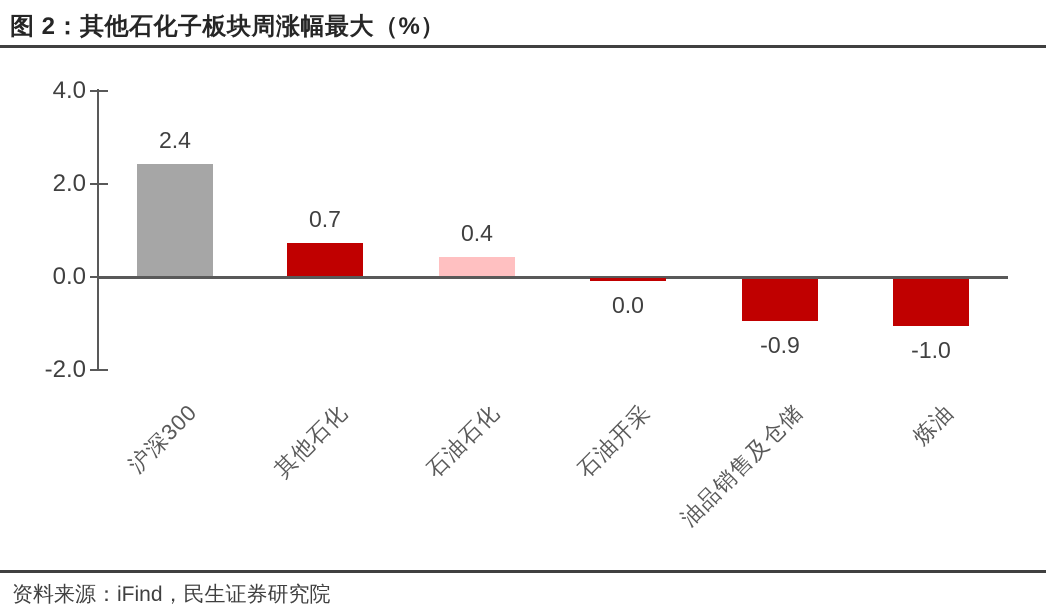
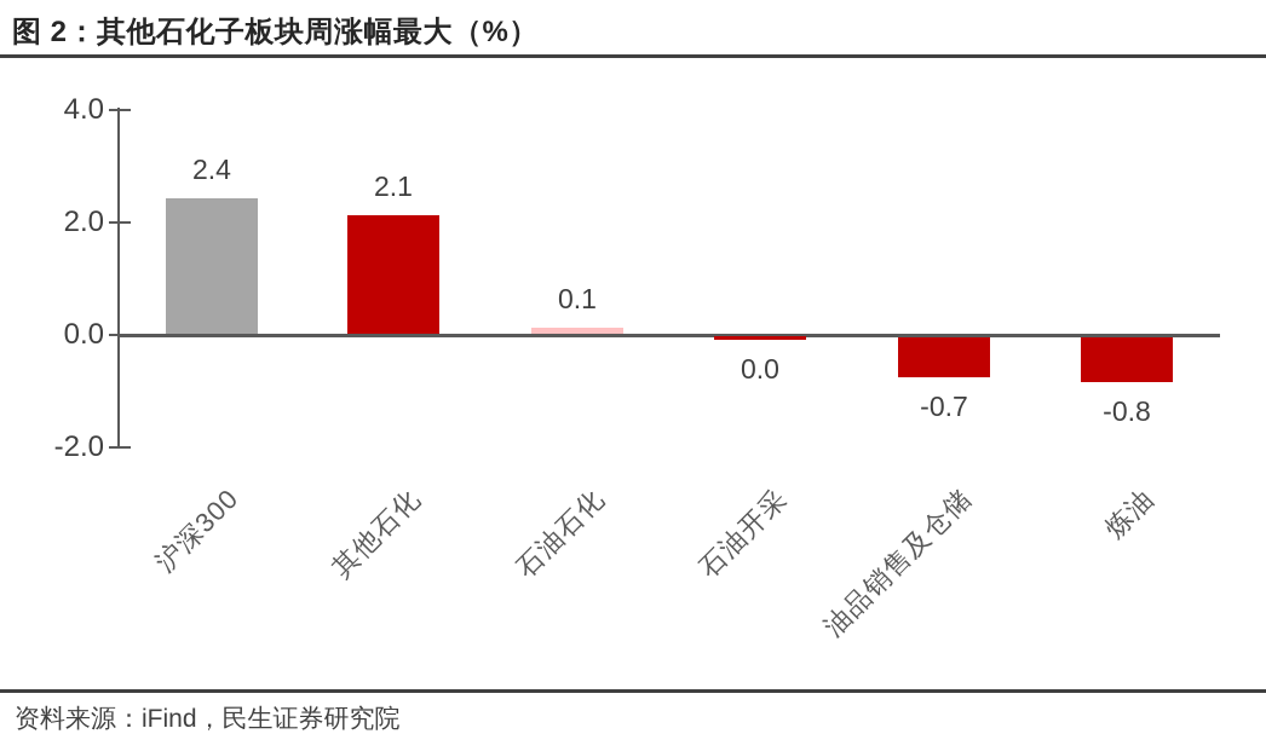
其他石化: 0.7 -> 2.1
石油石化: 0.4 -> 0.1
油品销售及仓储: -0.9 -> -0.7
炼油: -1.0 -> -0.8
